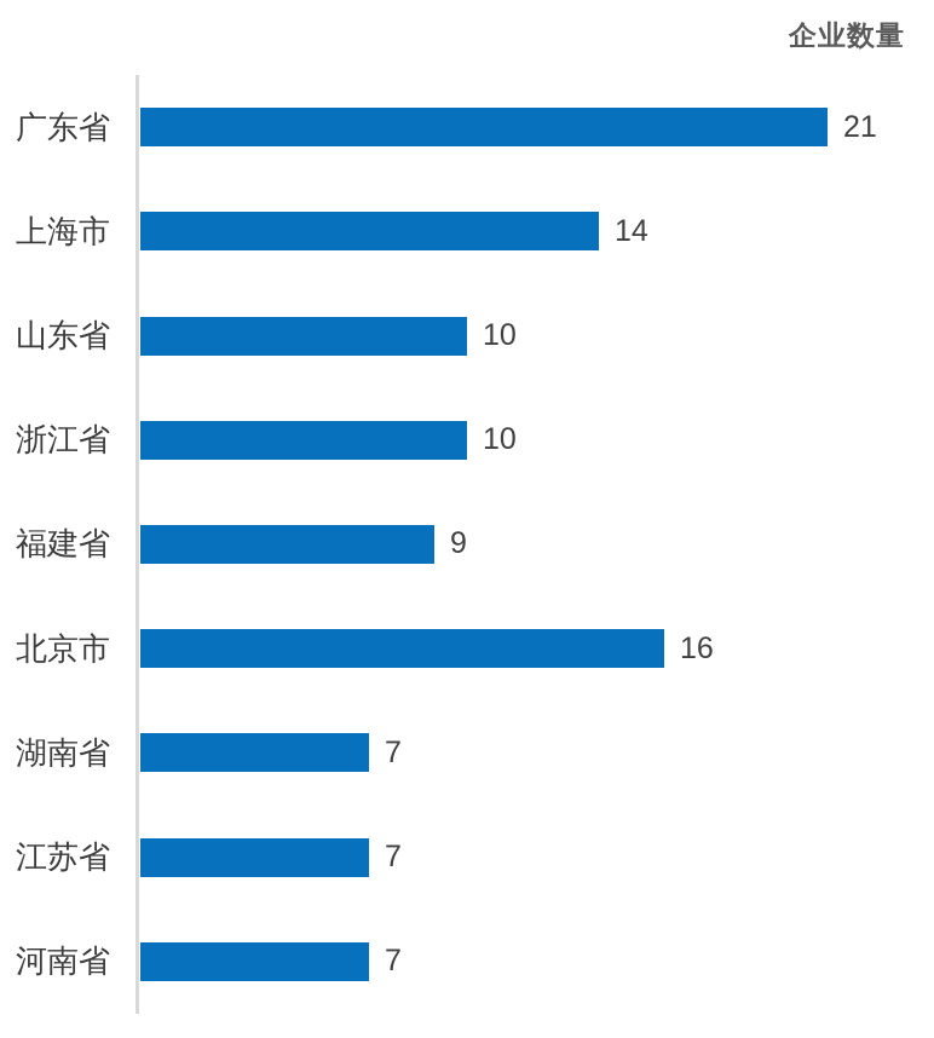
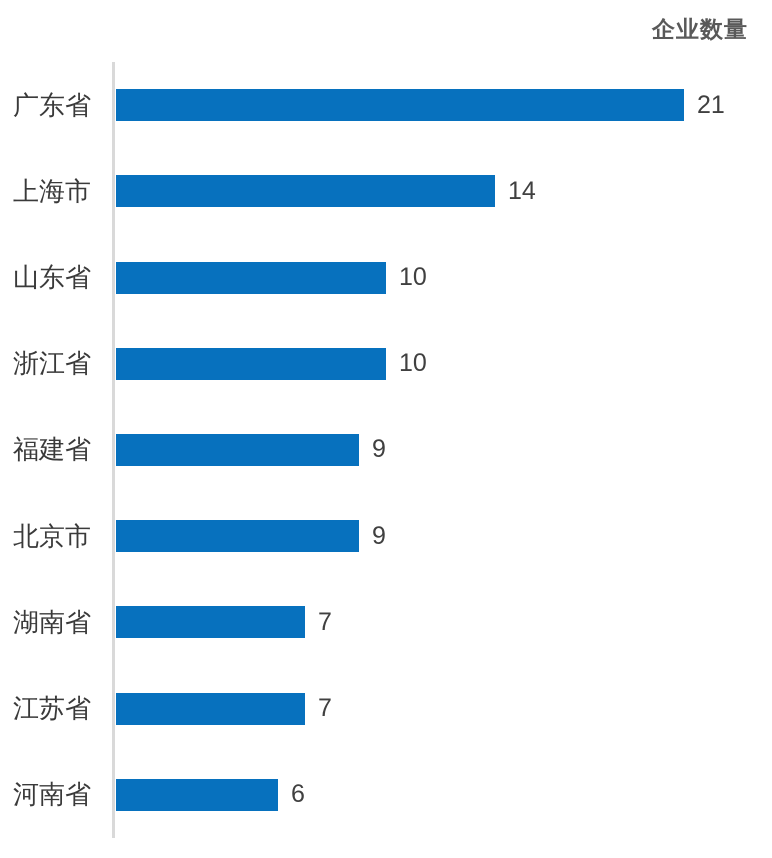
北京市: 16 -> 9
河南省: 7 -> 6
